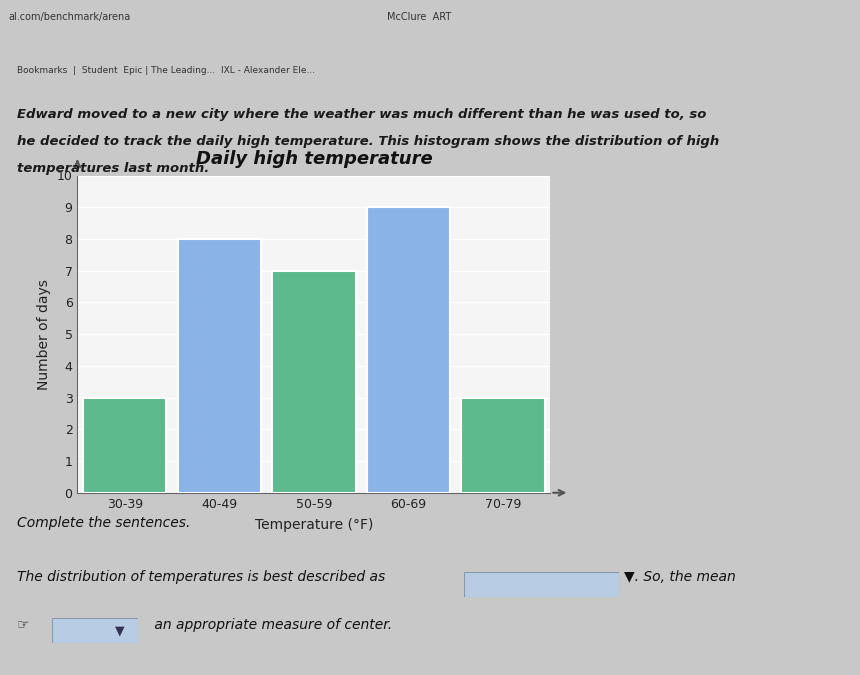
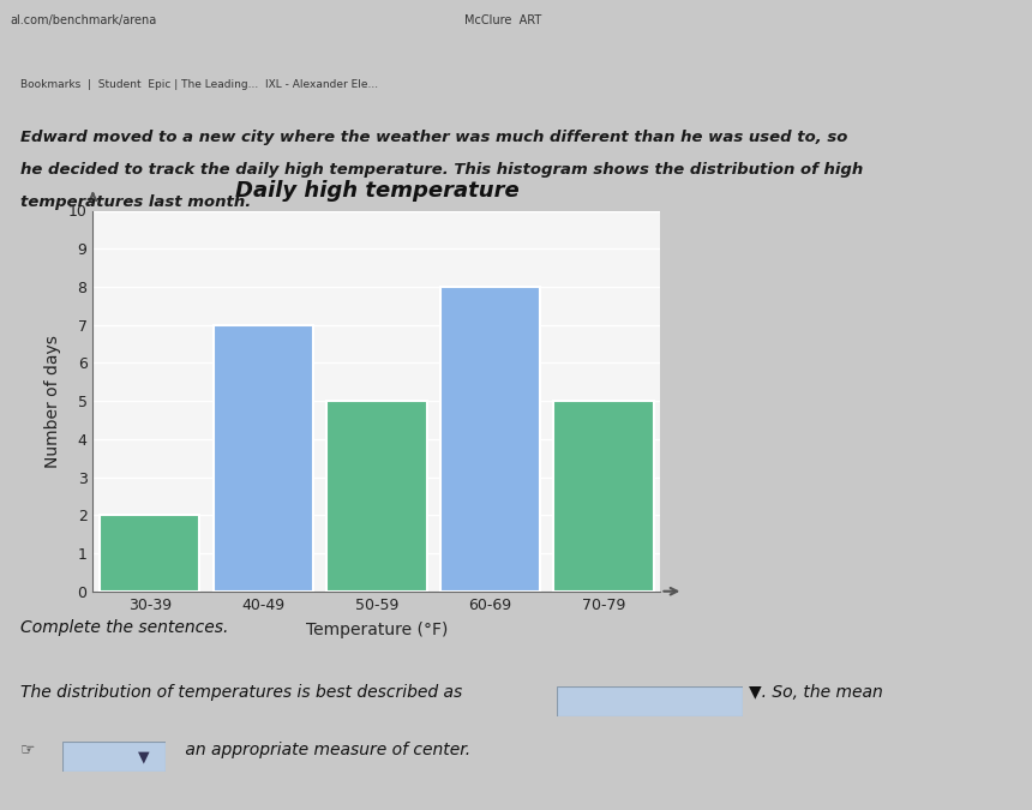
30-39: 3 -> 2
40-49: 8 -> 7
50-59: 7 -> 5
60-69: 9 -> 8
70-79: 3 -> 5
